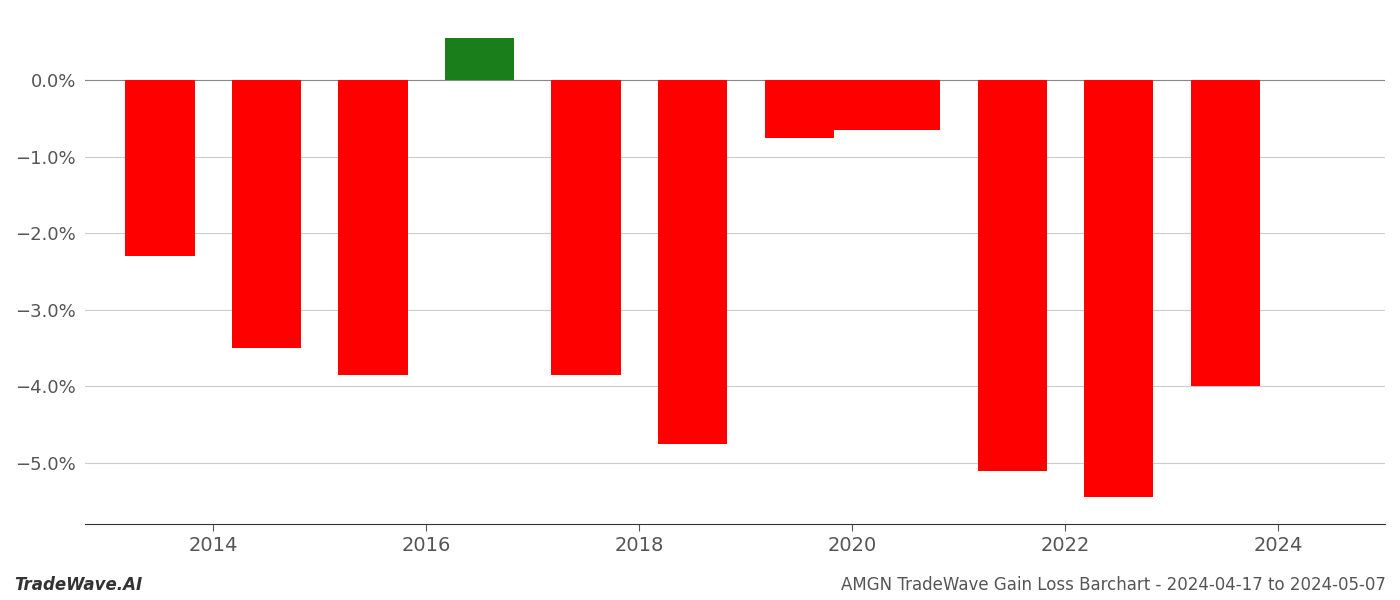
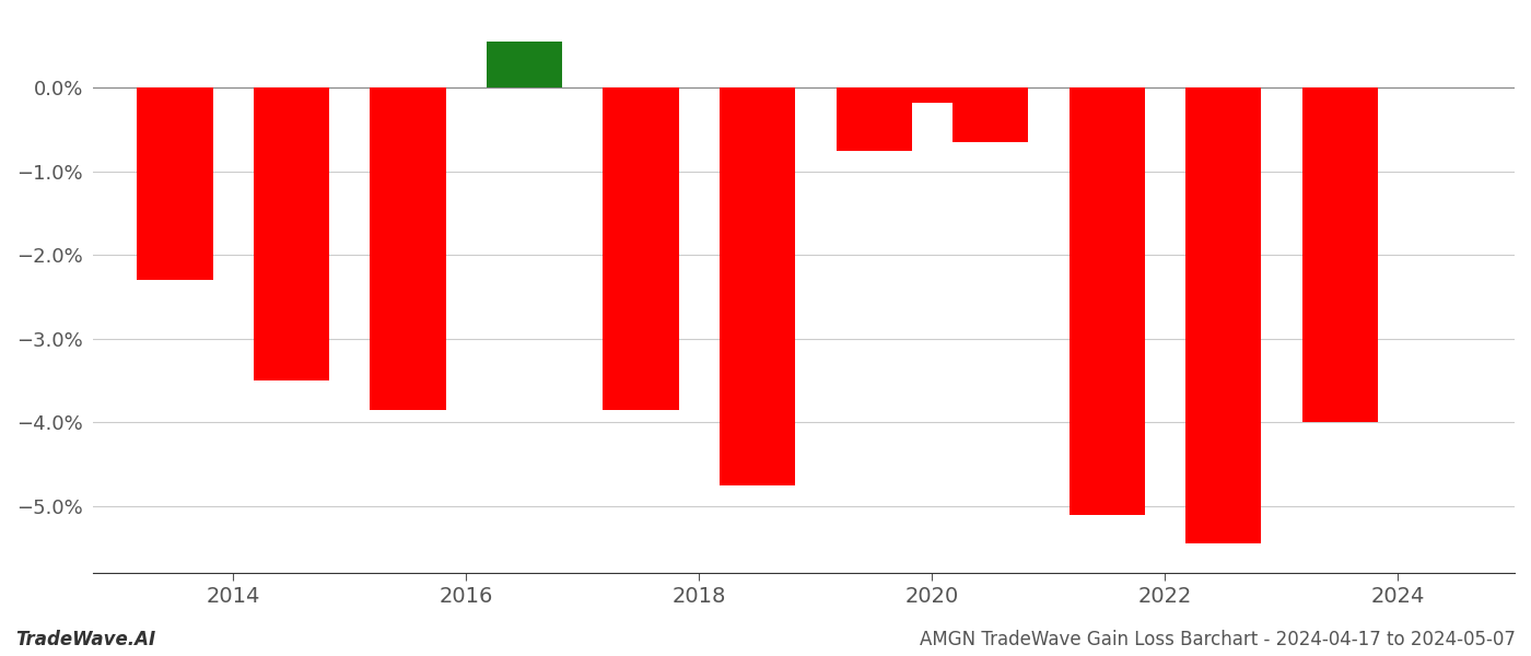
2020: -0.65% -> -0.18%
